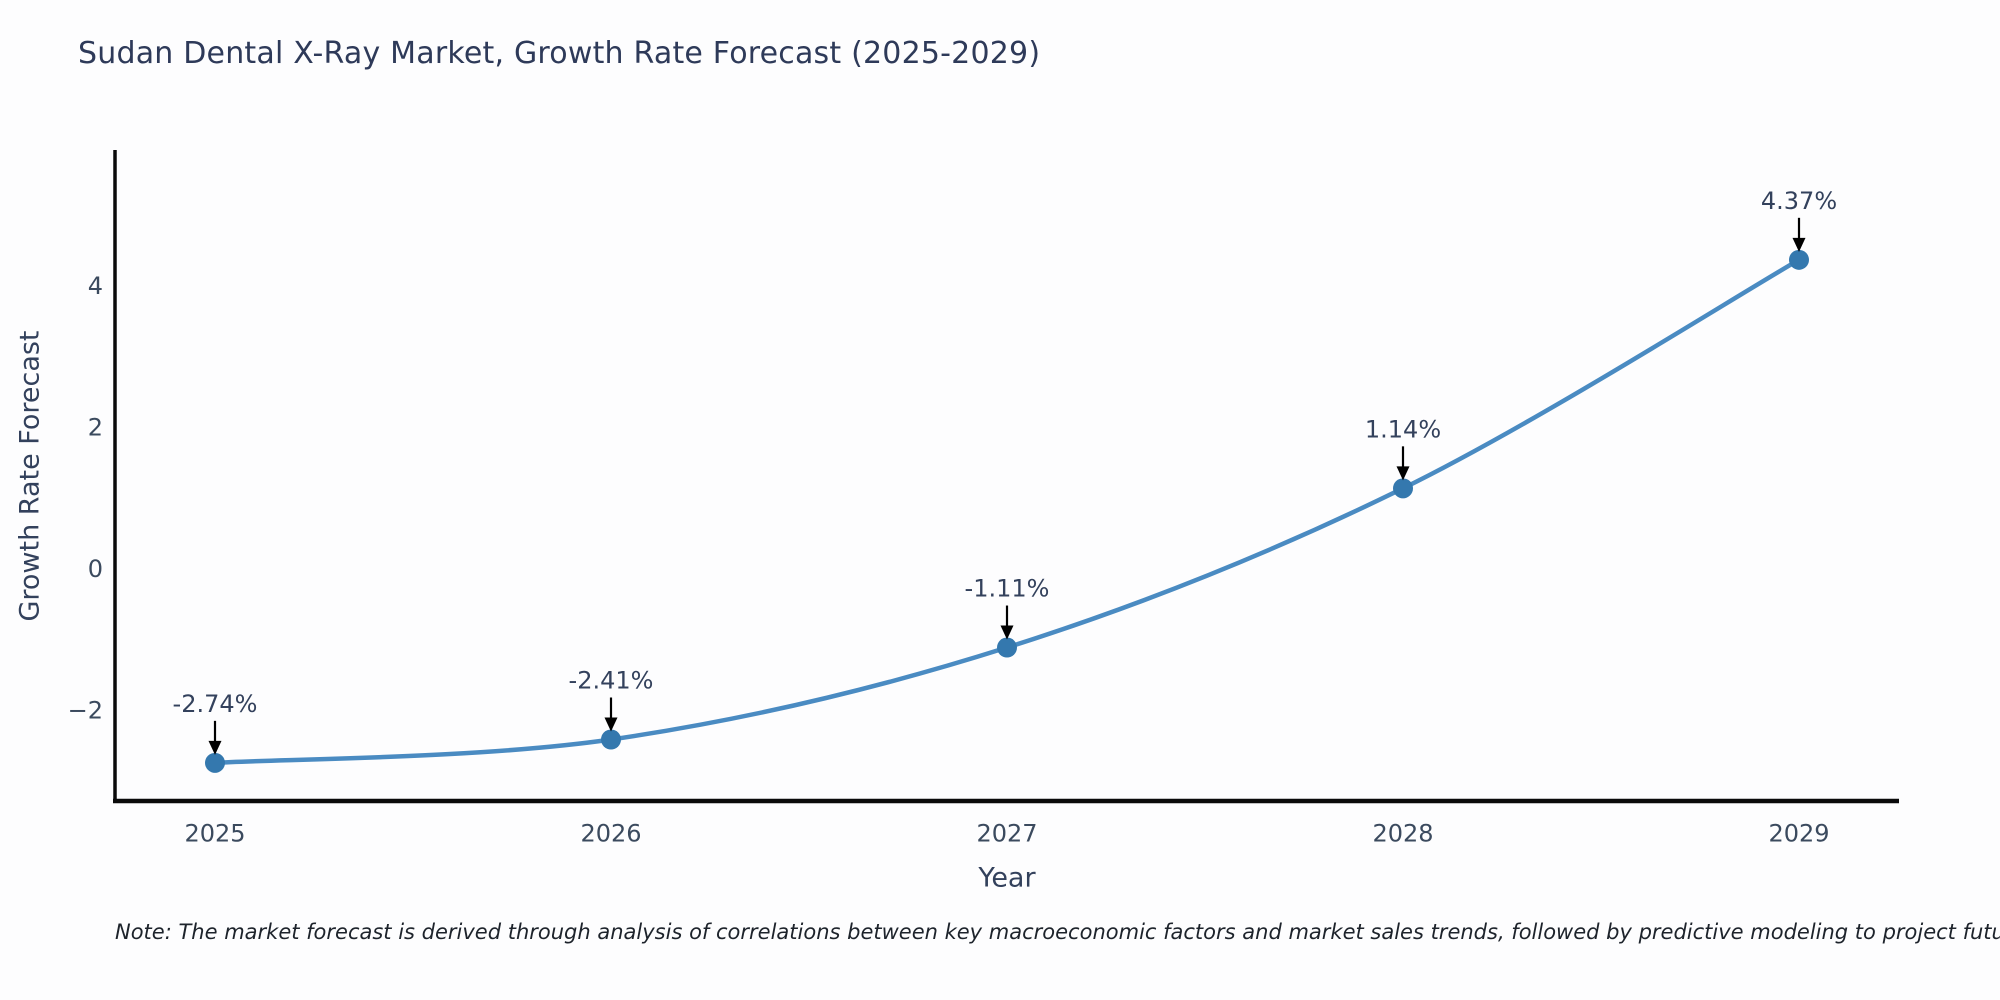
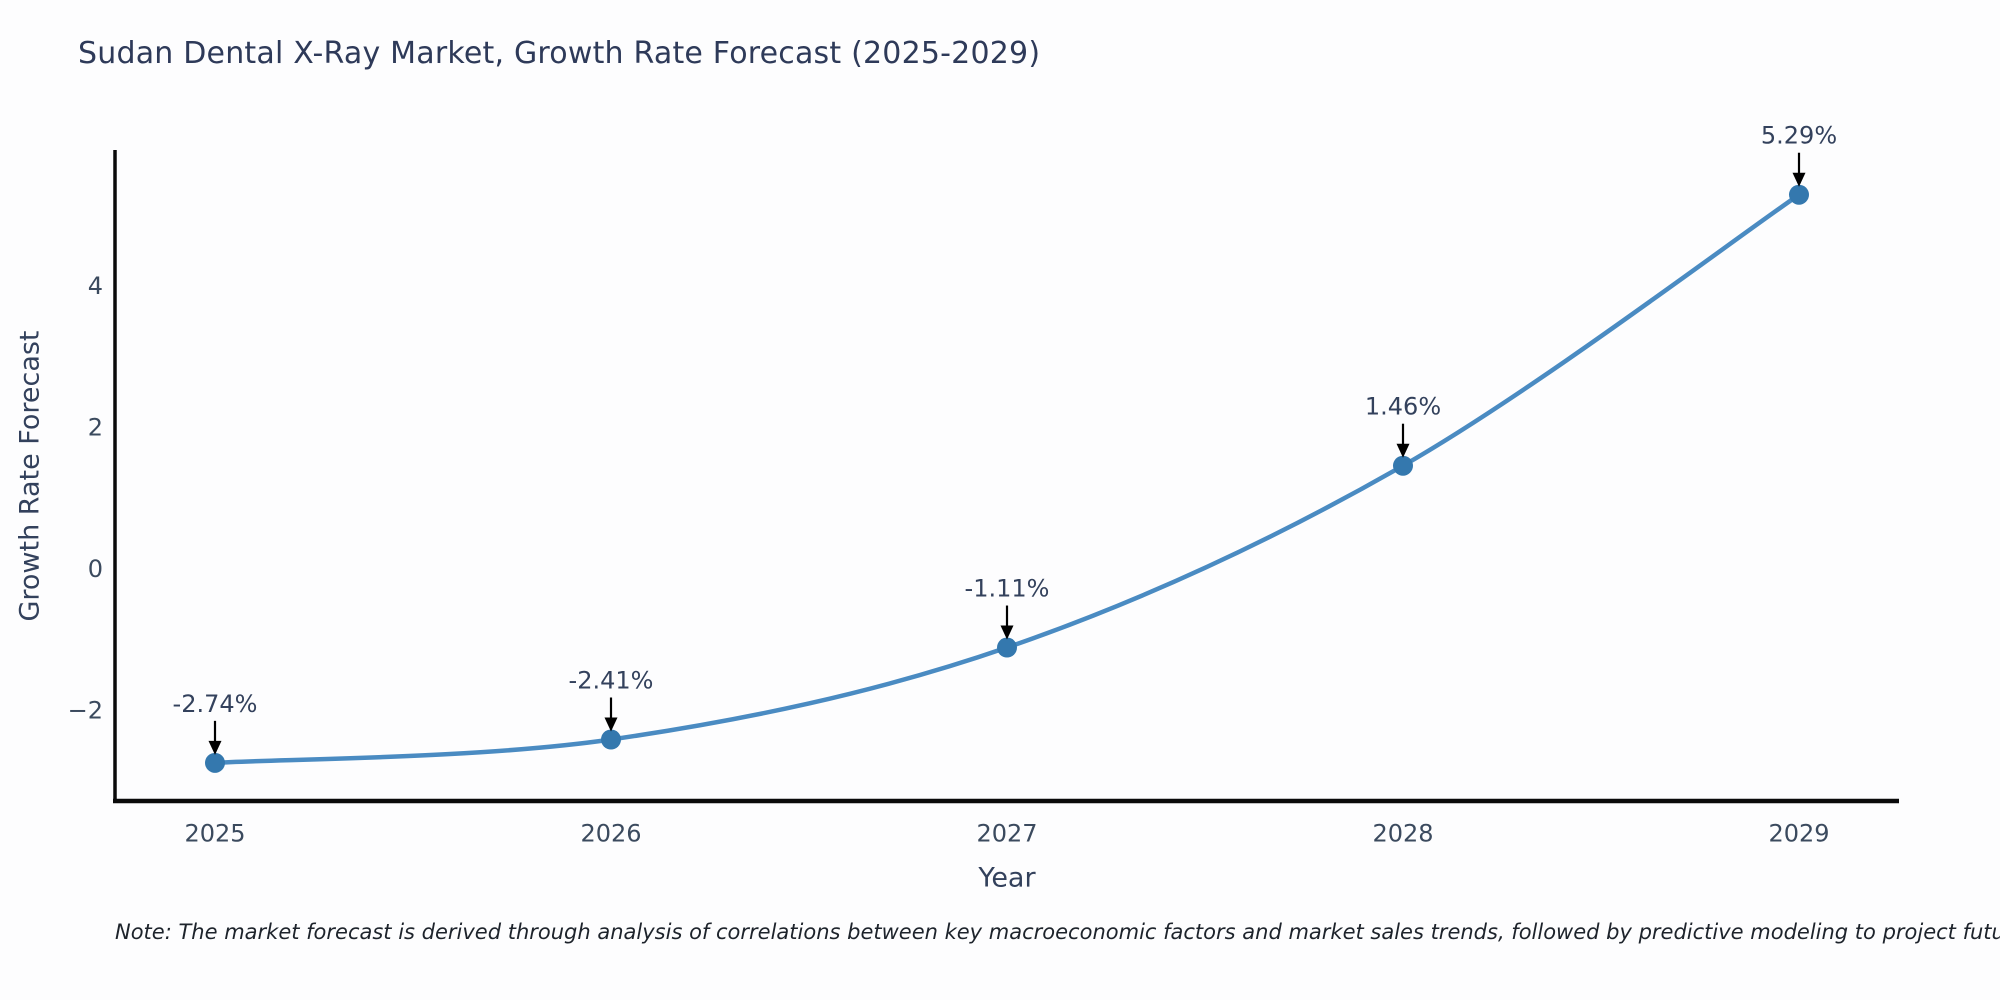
2028: 1.14% -> 1.46%
2029: 4.37% -> 5.29%
